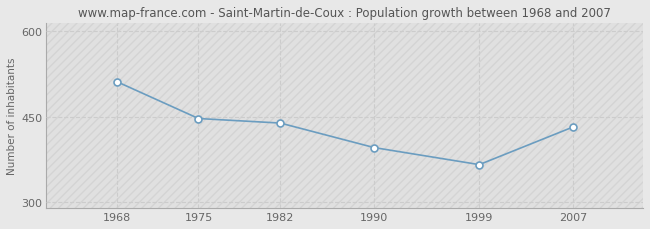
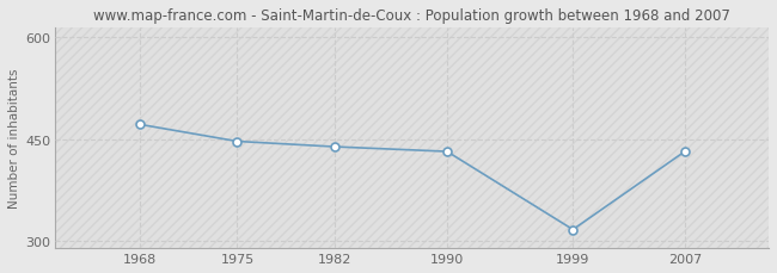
1968: 512 -> 472
1990: 396 -> 432
1999: 366 -> 317
